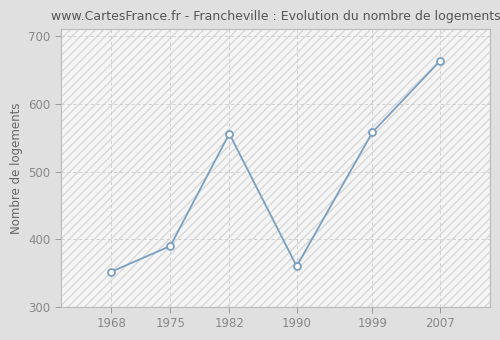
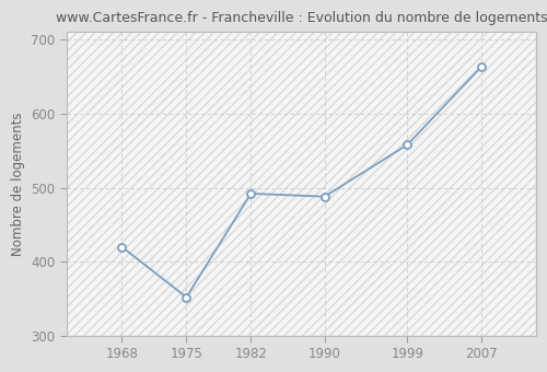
1968: 352 -> 420
1975: 390 -> 352
1982: 556 -> 492
1990: 360 -> 488
